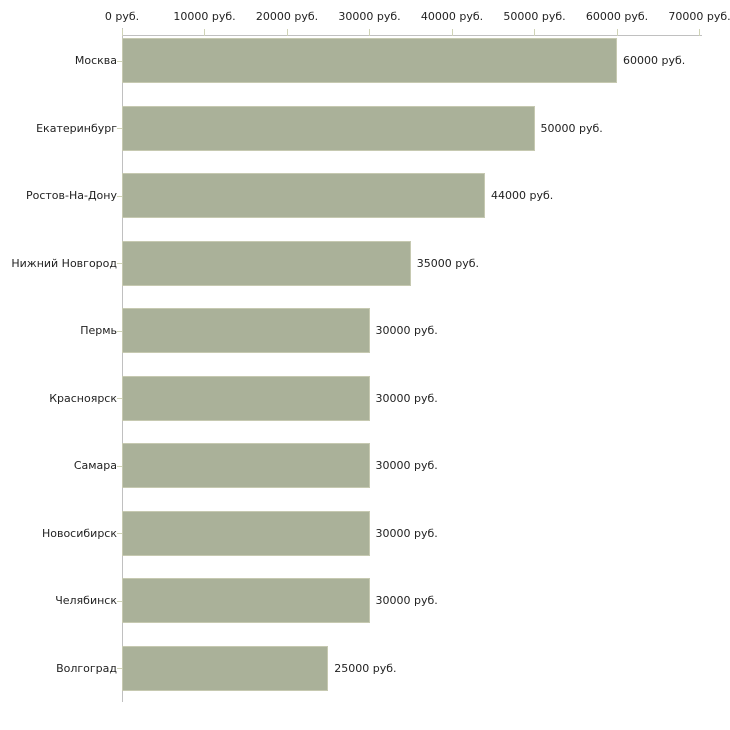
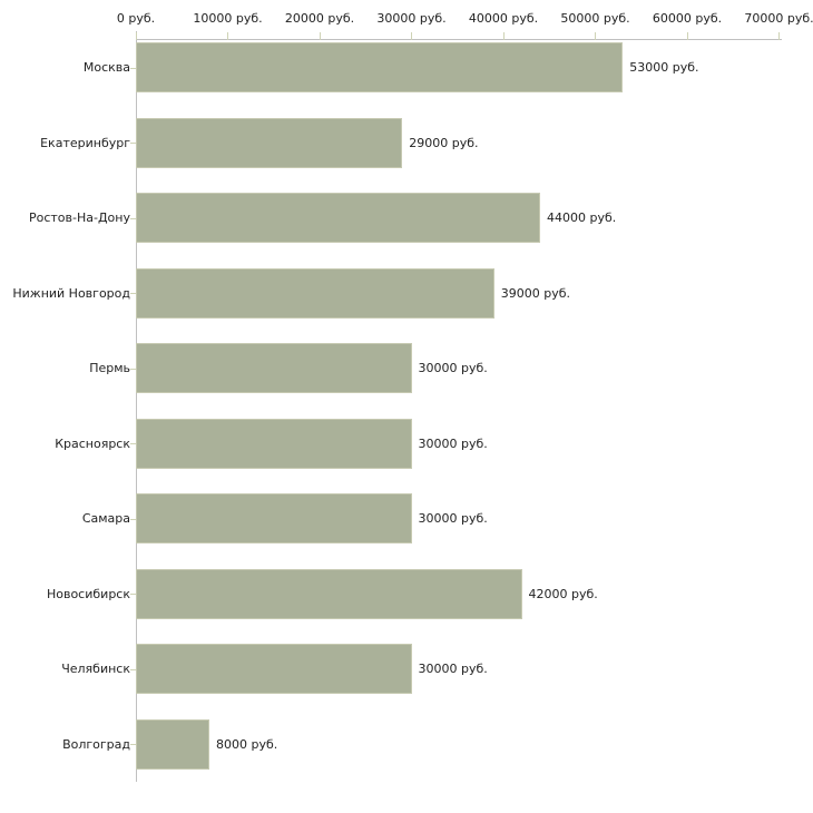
Москва: 60000 -> 53000
Екатеринбург: 50000 -> 29000
Нижний Новгород: 35000 -> 39000
Новосибирск: 30000 -> 42000
Волгоград: 25000 -> 8000
